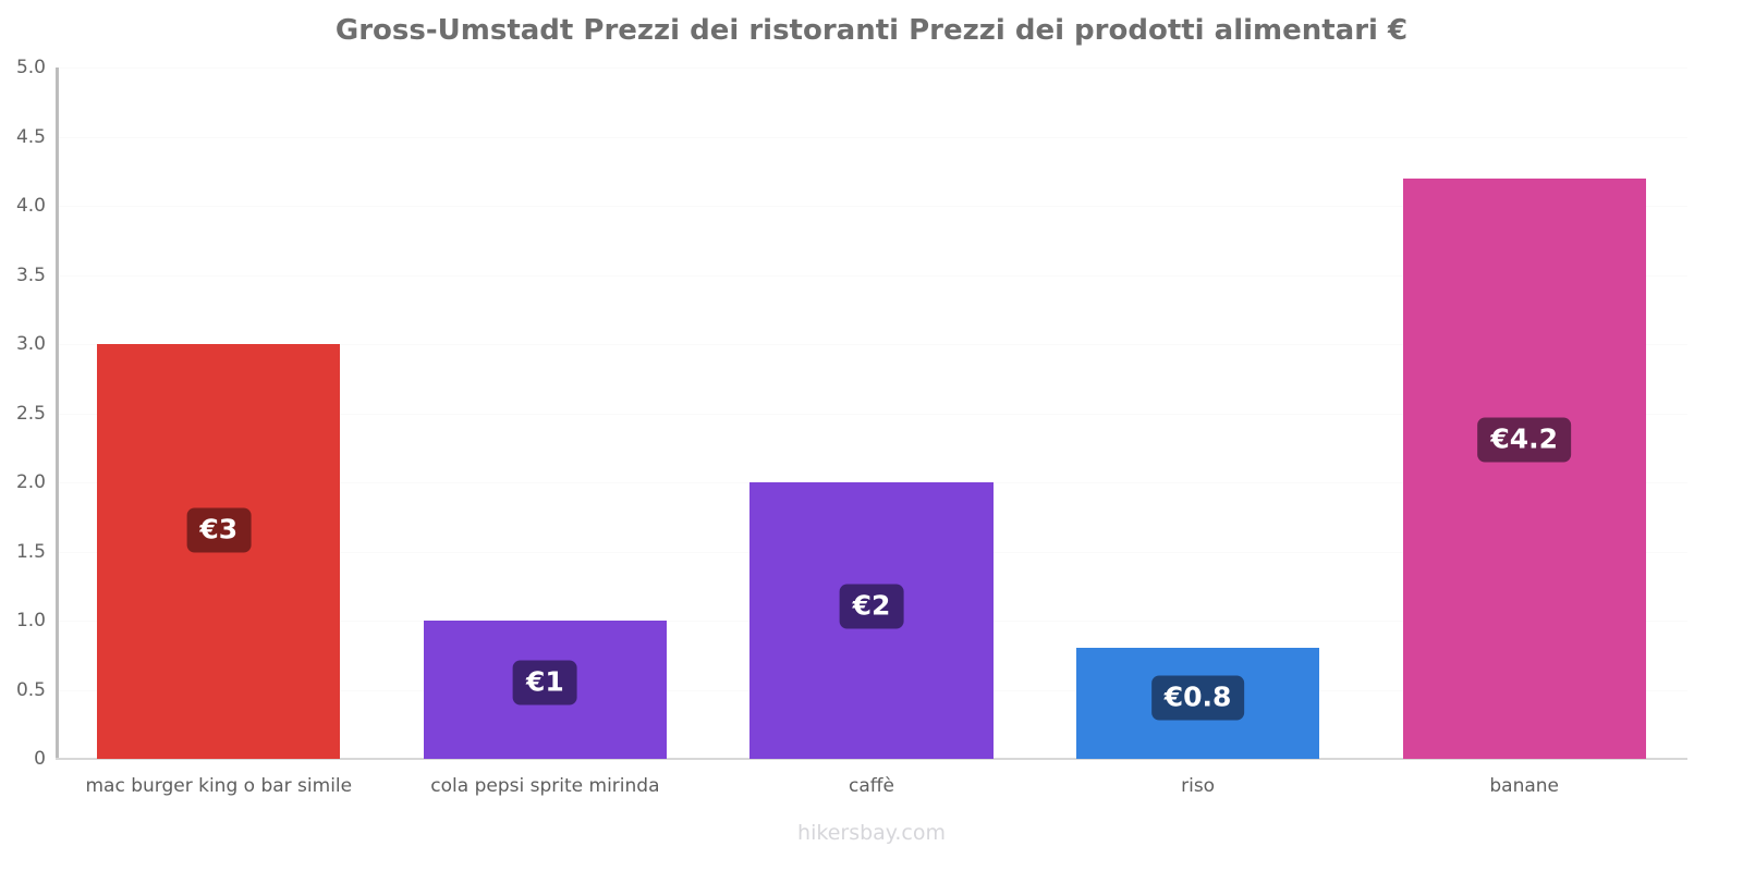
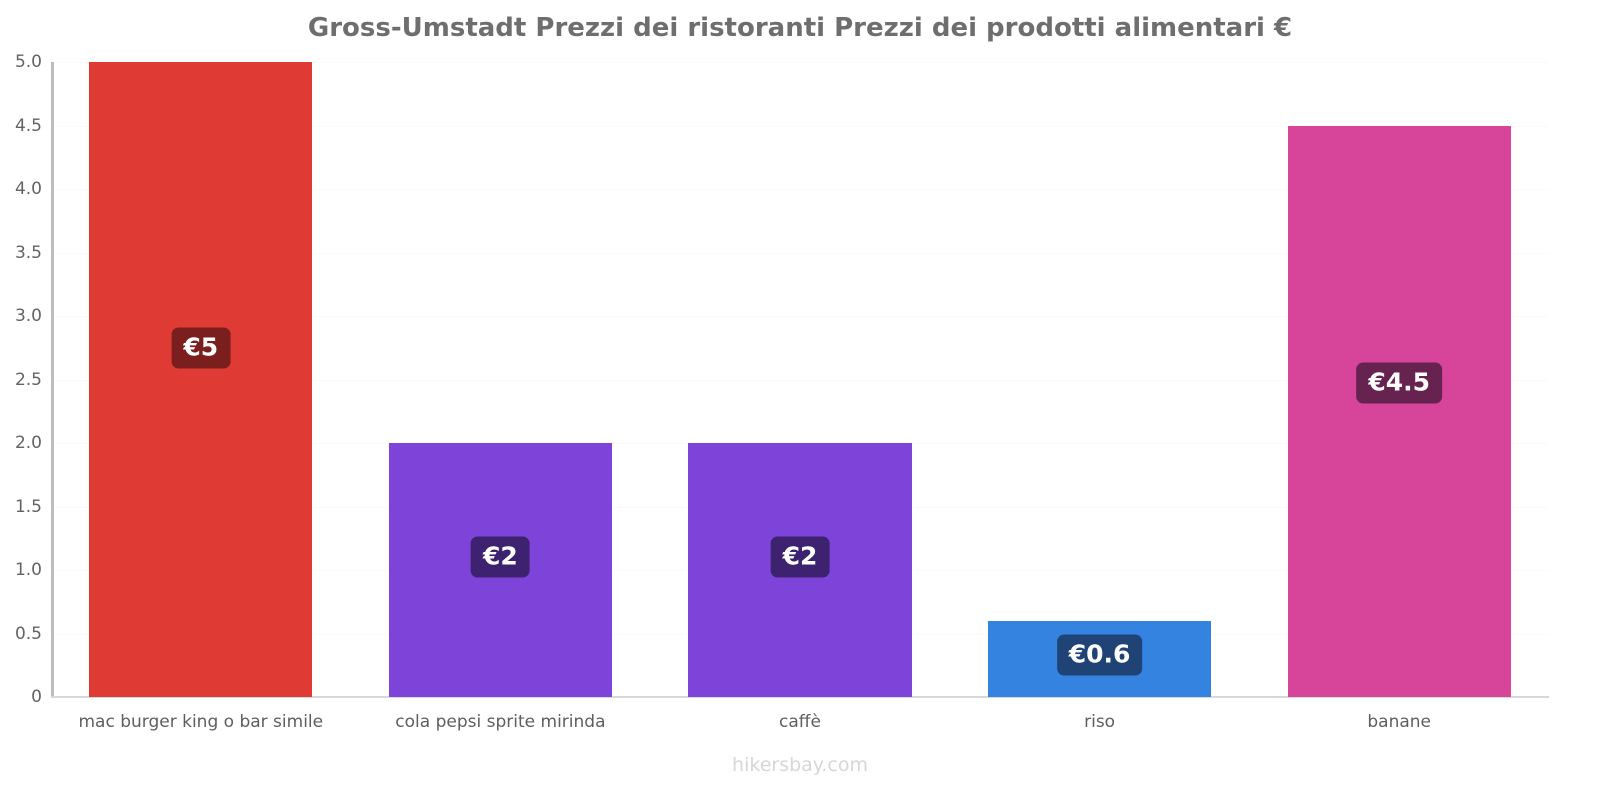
mac burger king o bar simile: €3 -> €5
cola pepsi sprite mirinda: €1 -> €2
riso: €0.8 -> €0.6
banane: €4.2 -> €4.5
